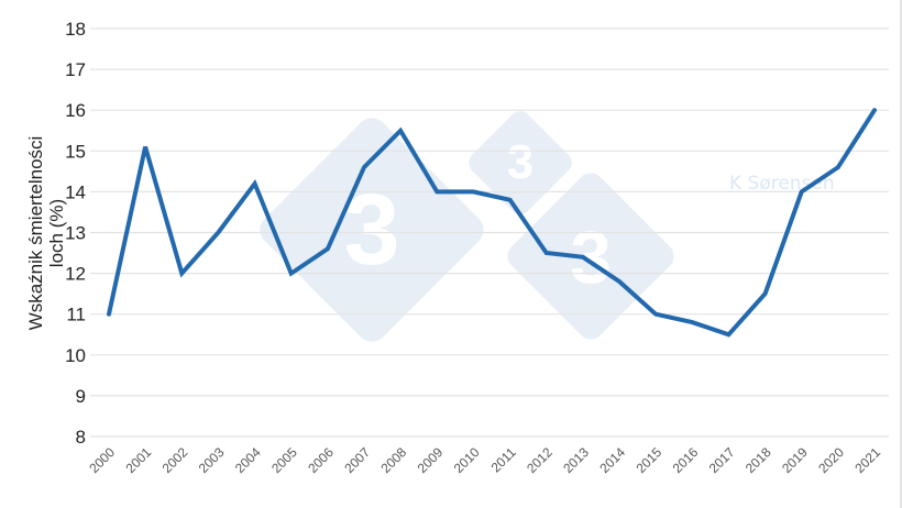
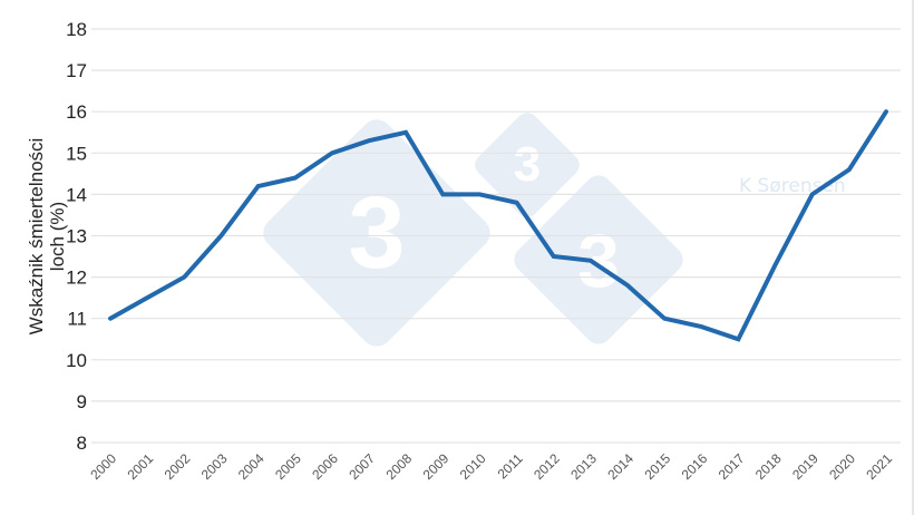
2001: 15.1 -> 11.5
2005: 12.0 -> 14.4
2006: 12.6 -> 15.0
2007: 14.6 -> 15.3
2018: 11.5 -> 12.3
